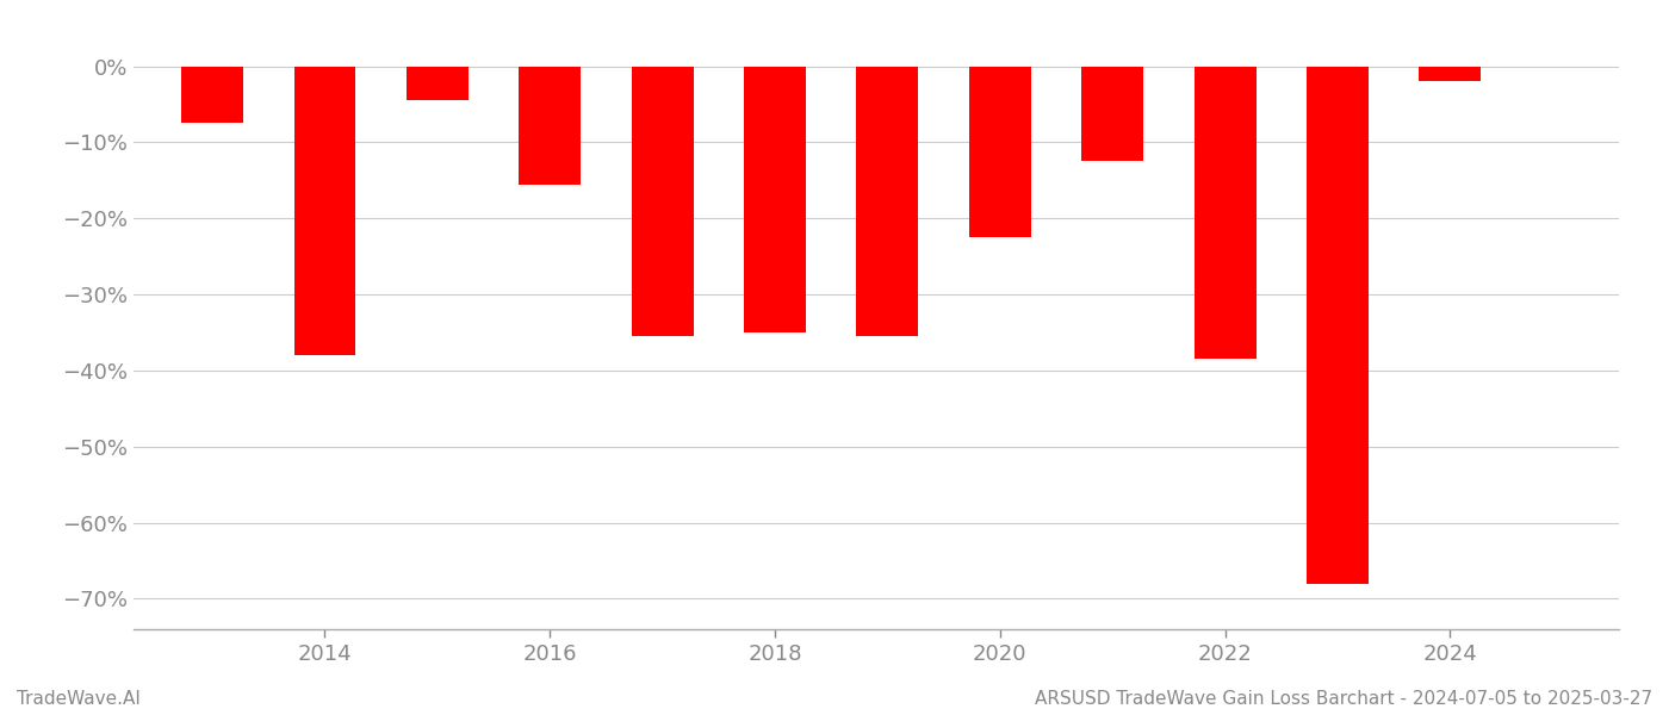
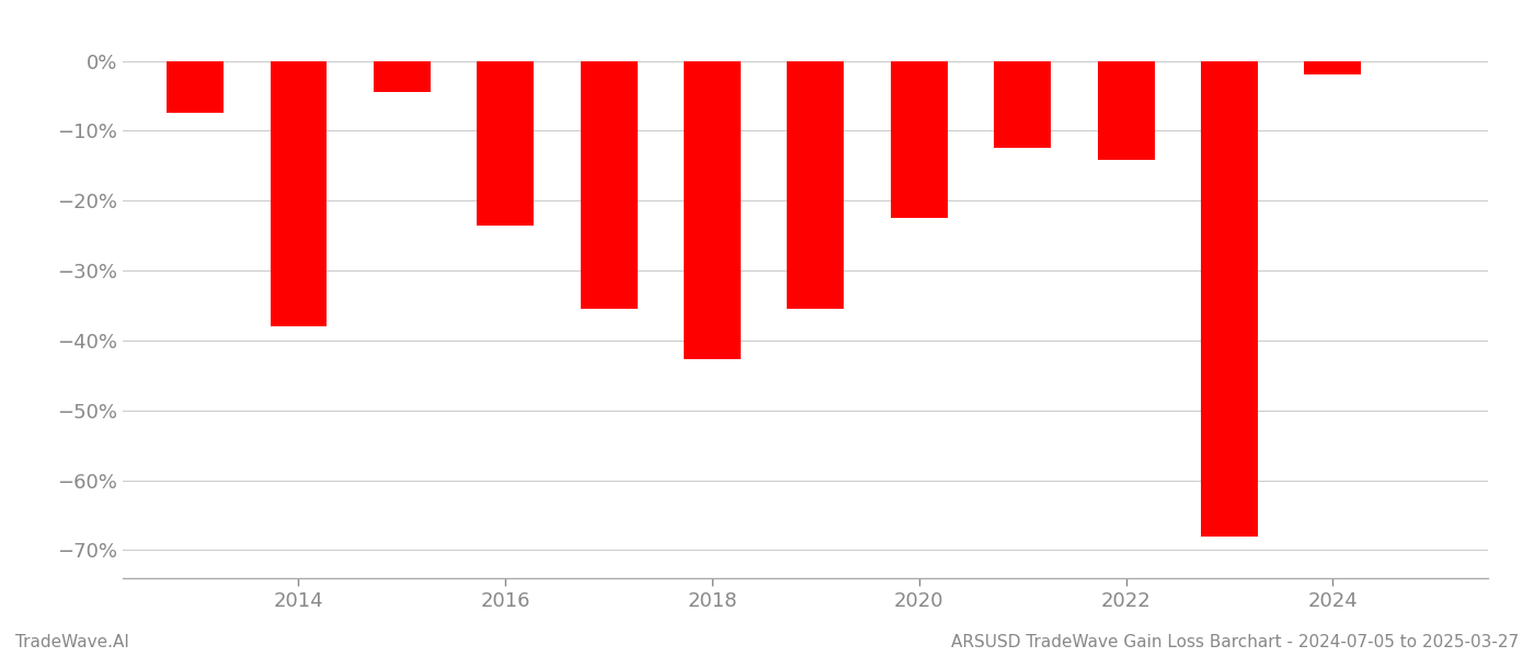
2016: -15.5% -> -23.6%
2018: -35.0% -> -42.6%
2022: -38.5% -> -14.2%
